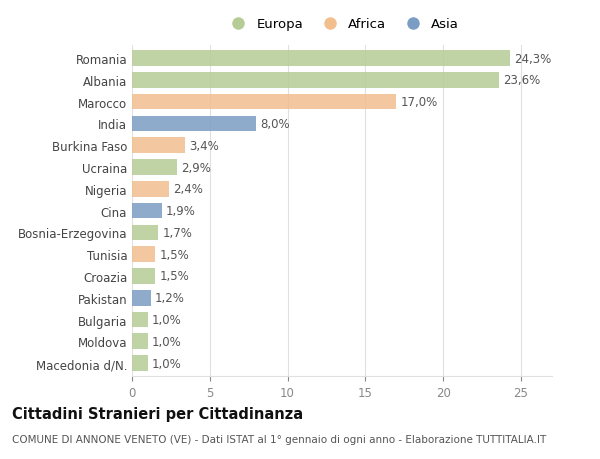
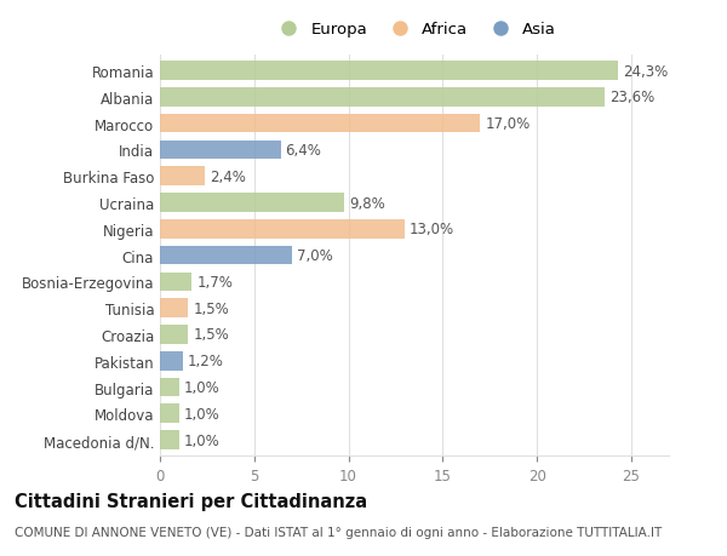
India: 8,0% -> 6,4%
Burkina Faso: 3,4% -> 2,4%
Ucraina: 2,9% -> 9,8%
Nigeria: 2,4% -> 13,0%
Cina: 1,9% -> 7,0%
